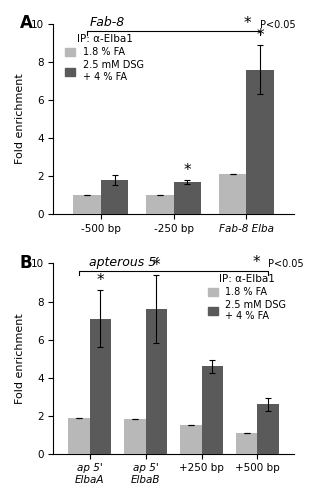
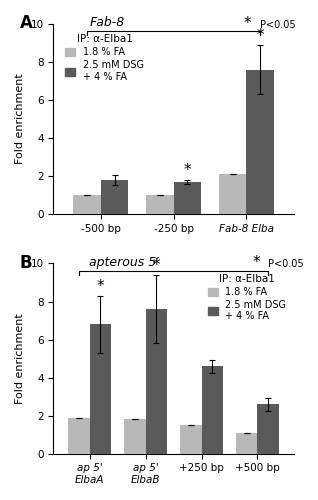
2.5 mM DSG + 4 % FA/ap 5' ElbaA: 7.1 -> 6.8
